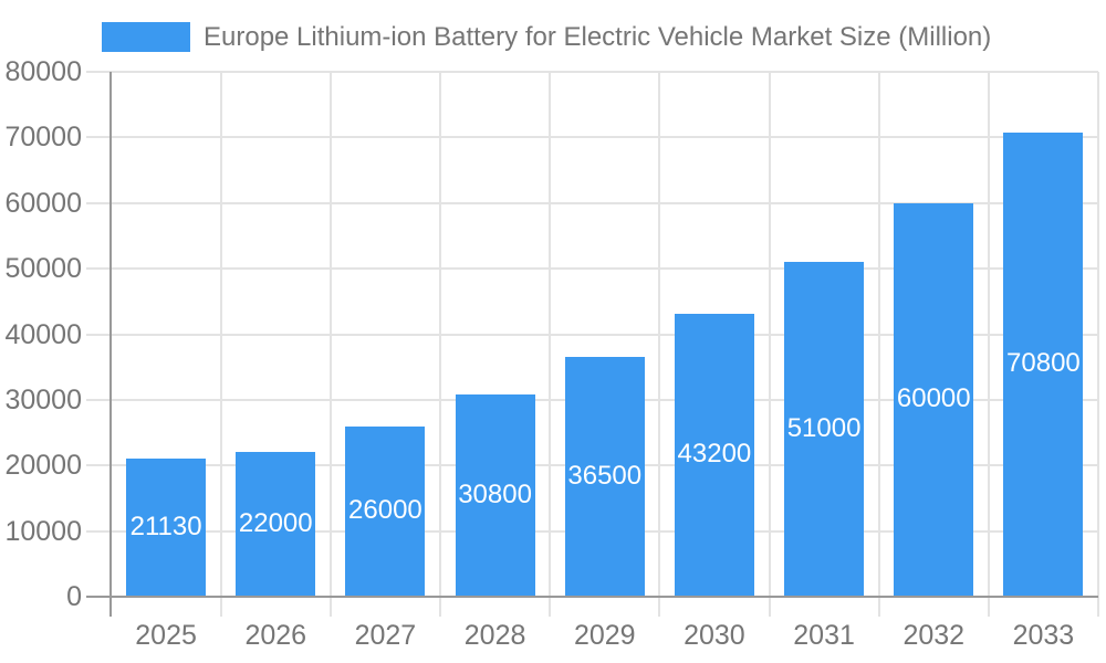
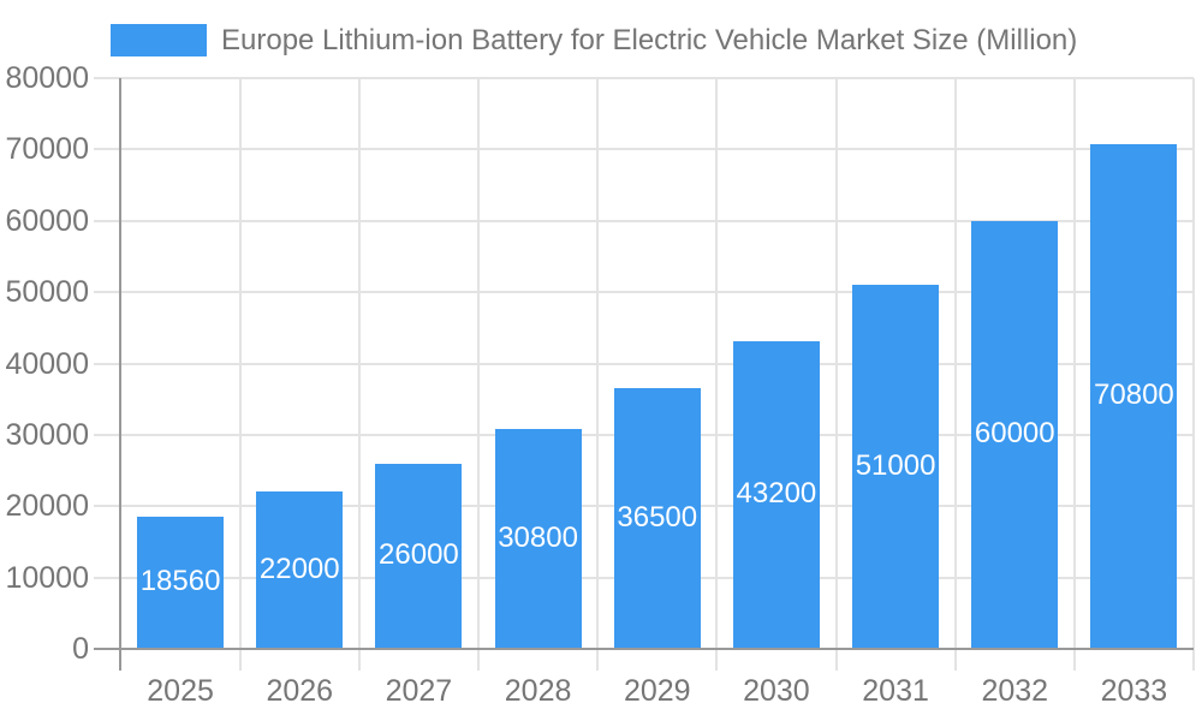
2025: 21130 -> 18560
